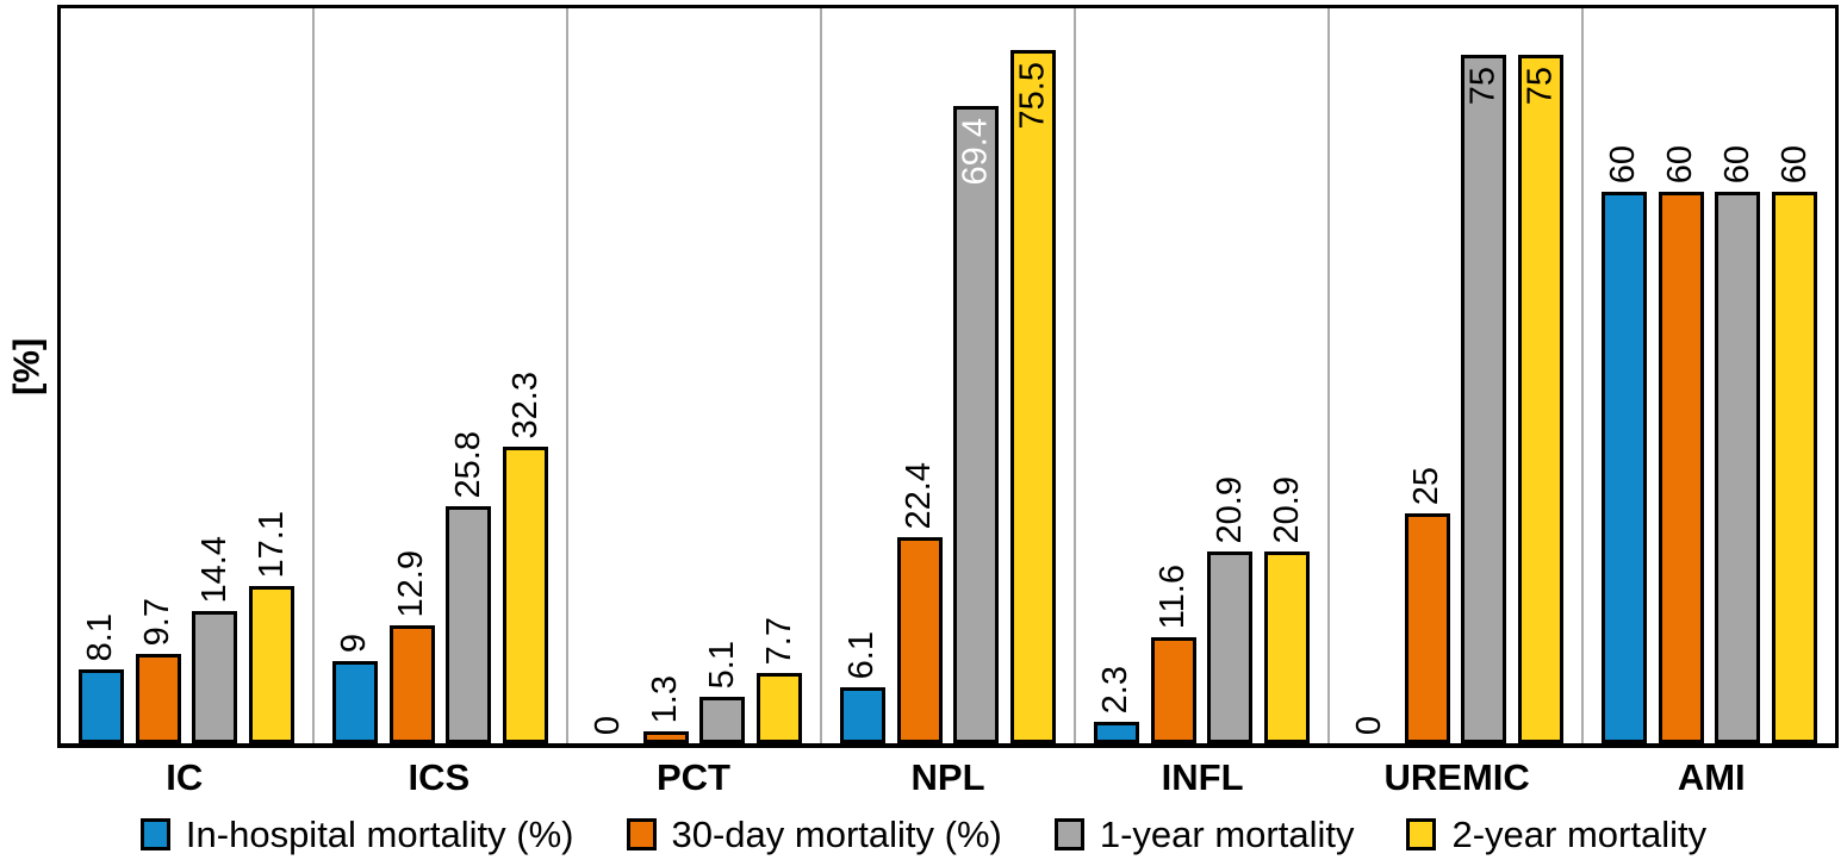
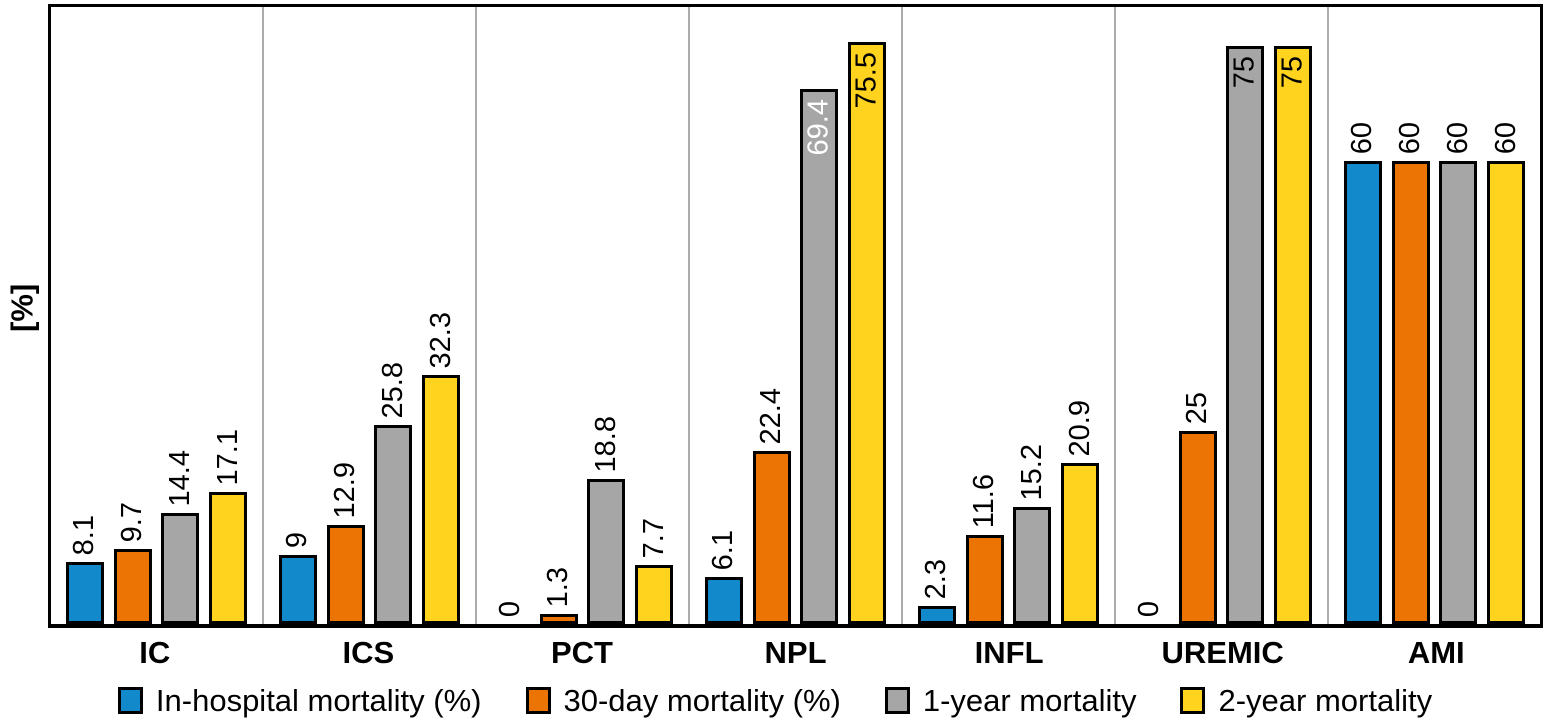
1-year mortality/PCT: 5.1 -> 18.8
1-year mortality/INFL: 20.9 -> 15.2
